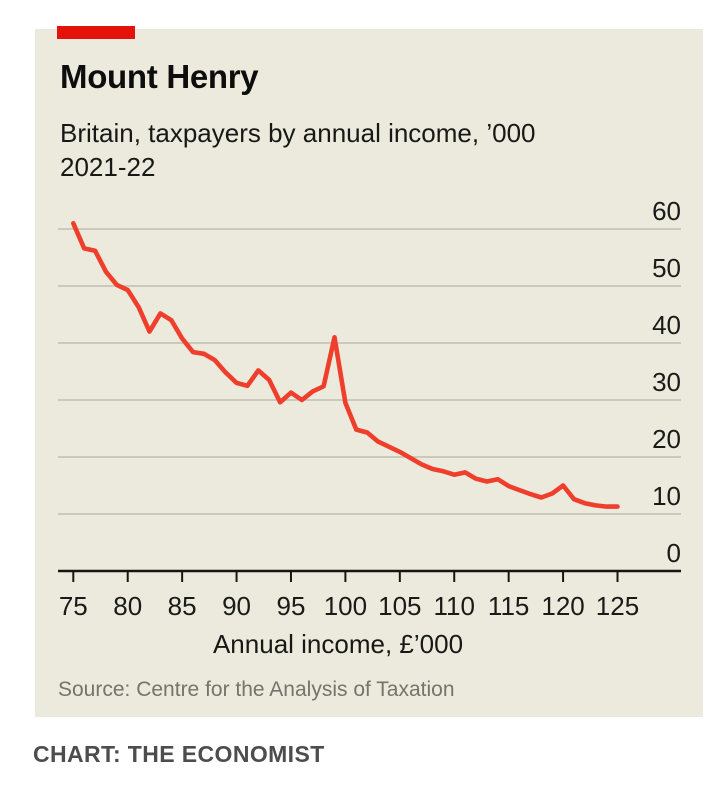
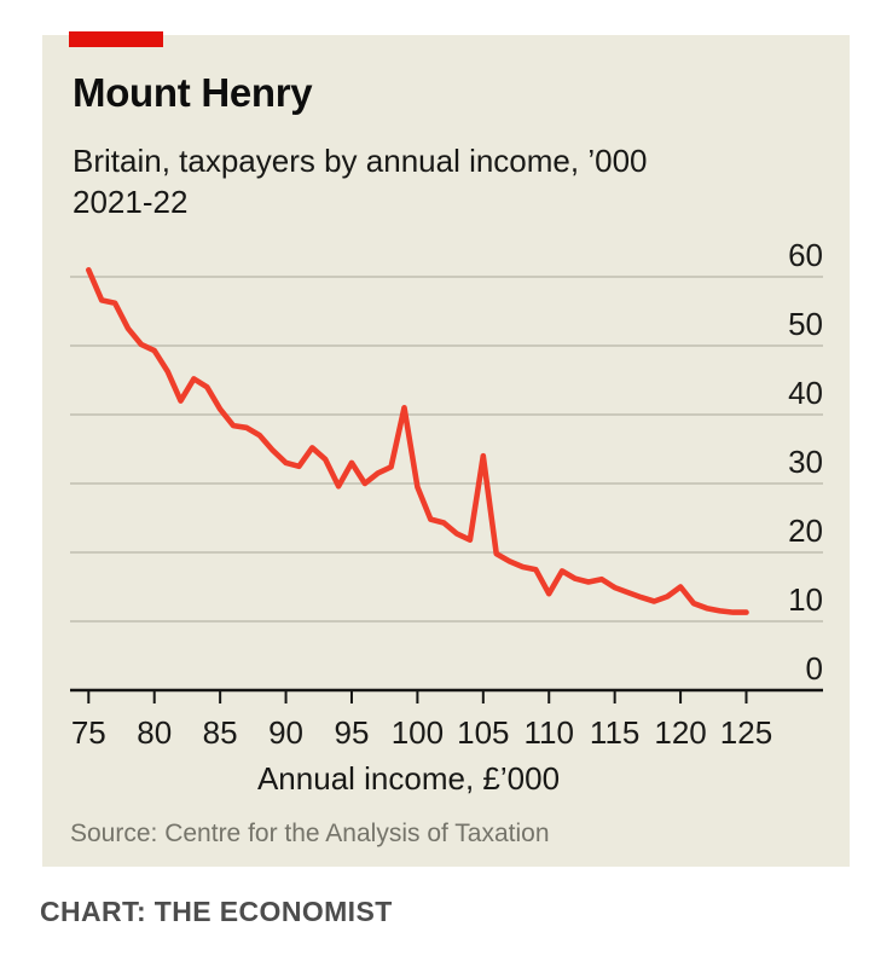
95: 31 -> 33
105: 21 -> 34
110: 17 -> 14
